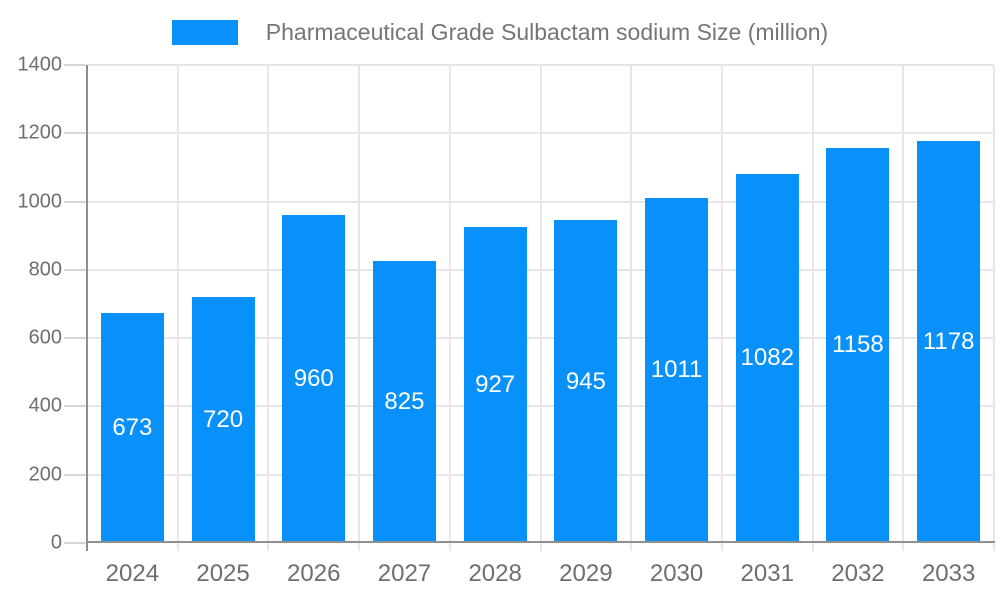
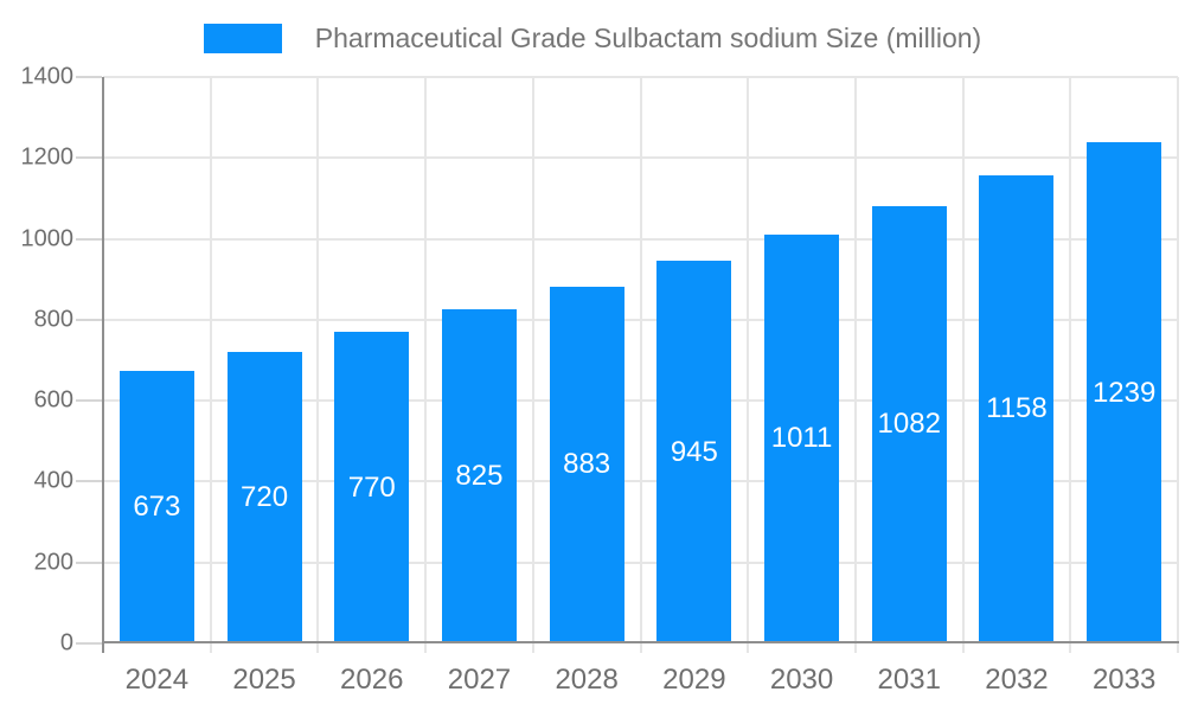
2026: 960 -> 770
2028: 927 -> 883
2033: 1178 -> 1239
